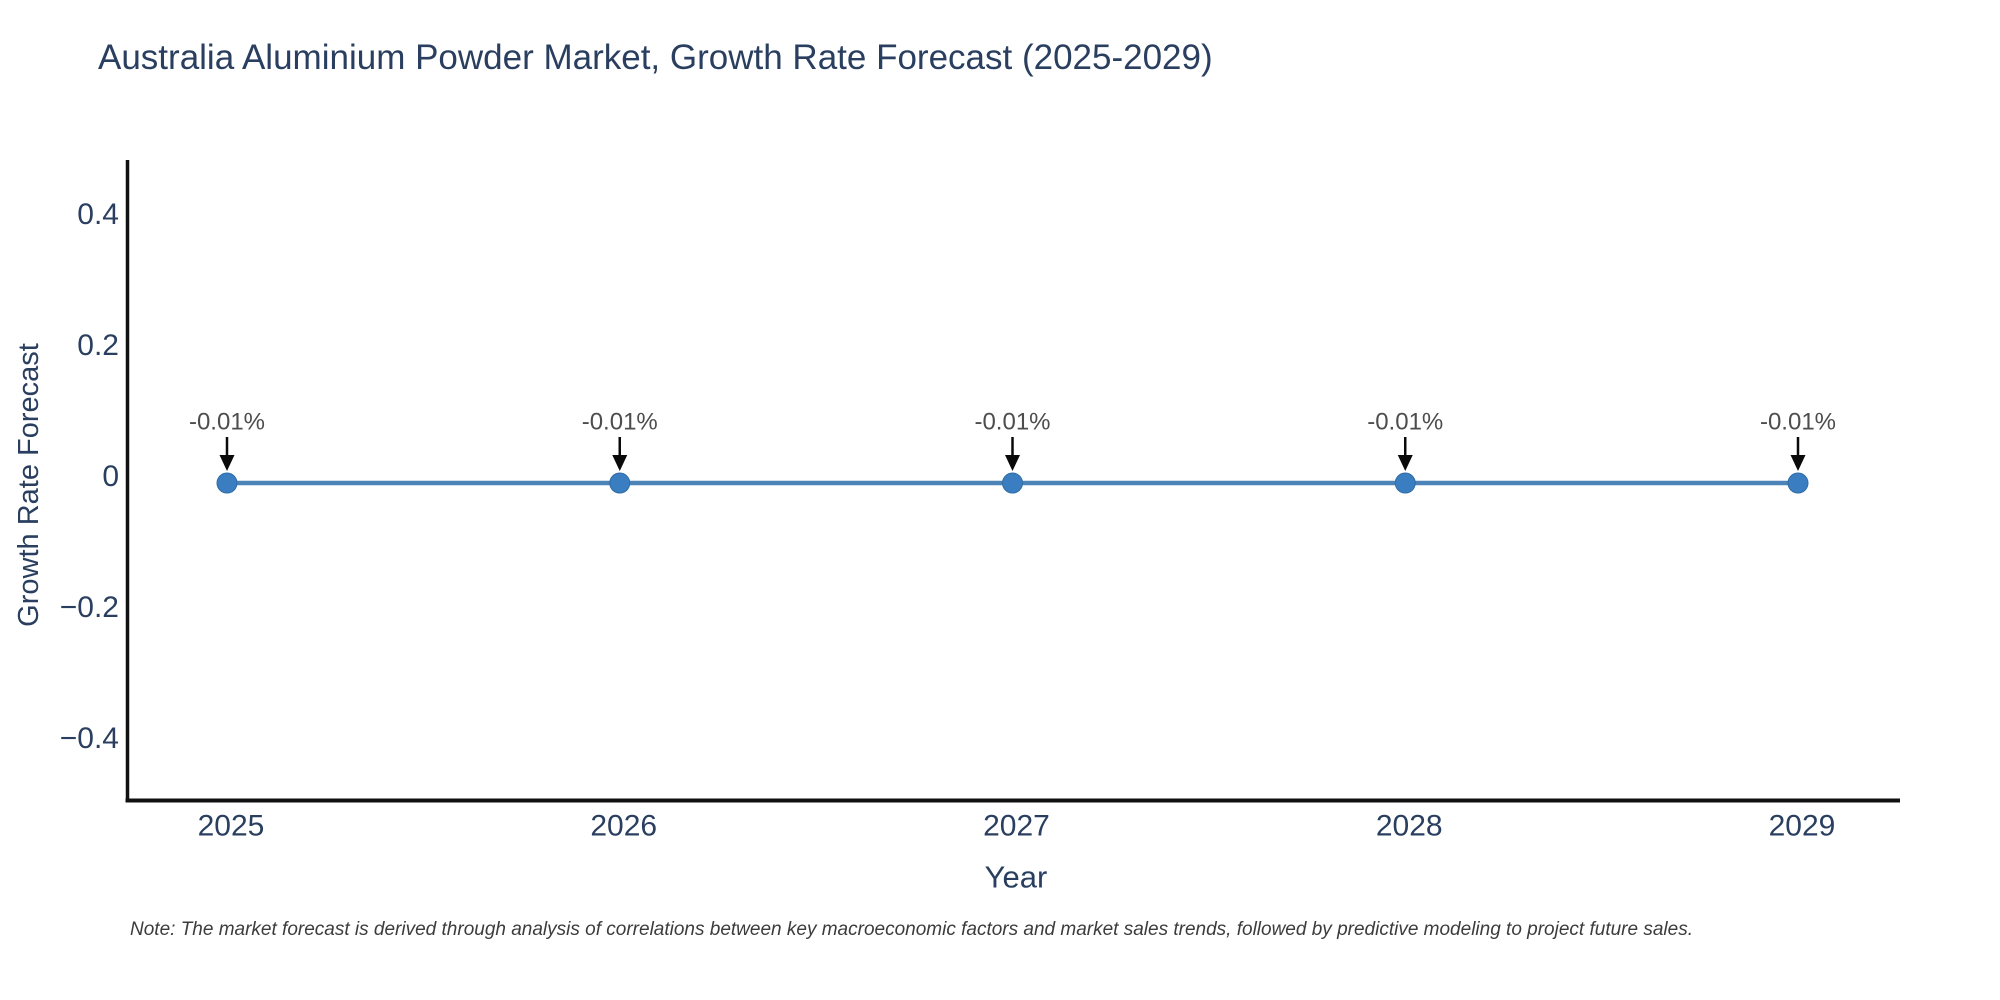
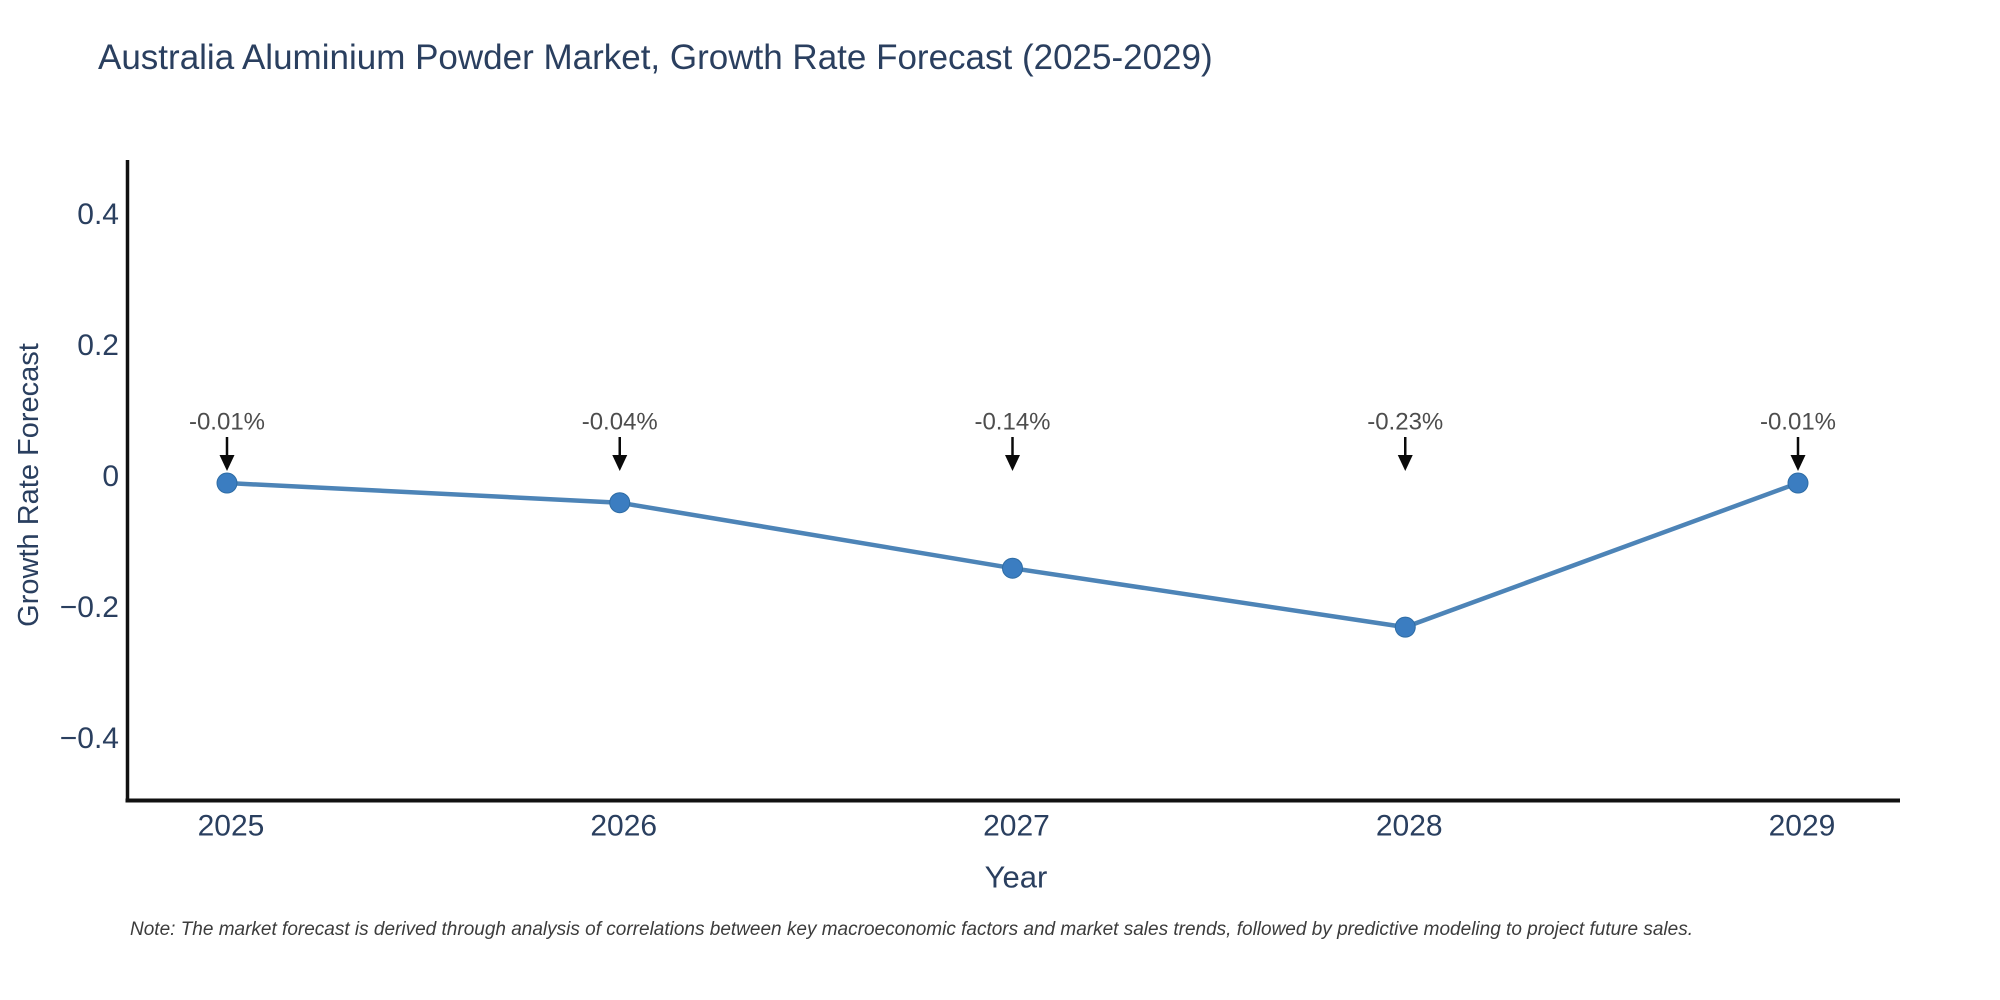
2026: -0.01% -> -0.04%
2027: -0.01% -> -0.14%
2028: -0.01% -> -0.23%
